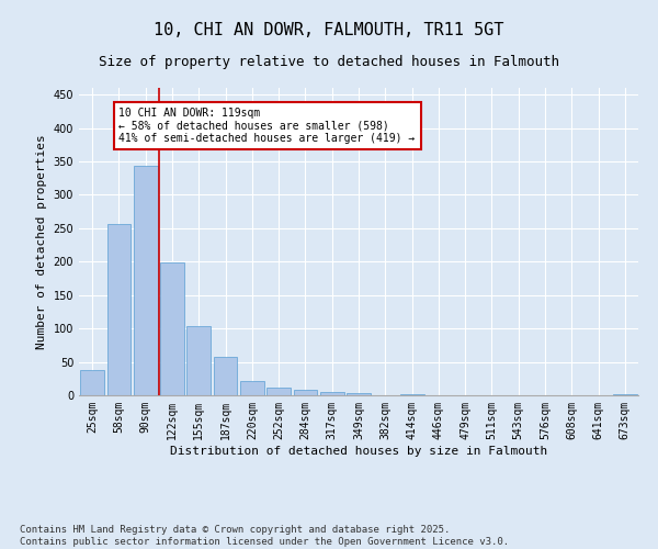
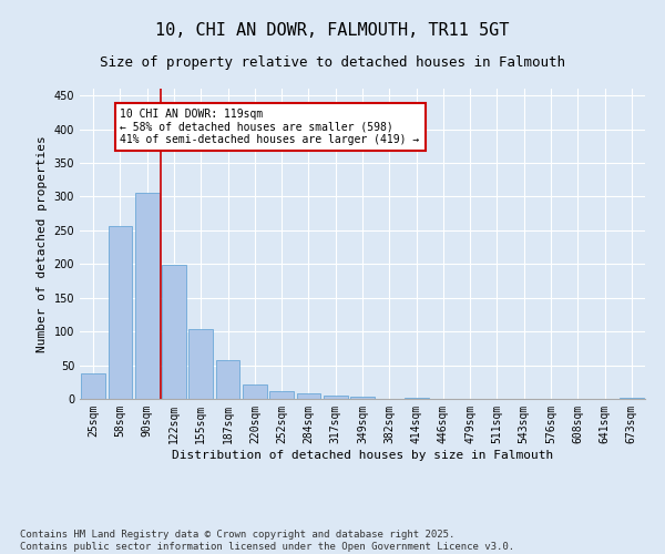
90sqm: 343 -> 306
